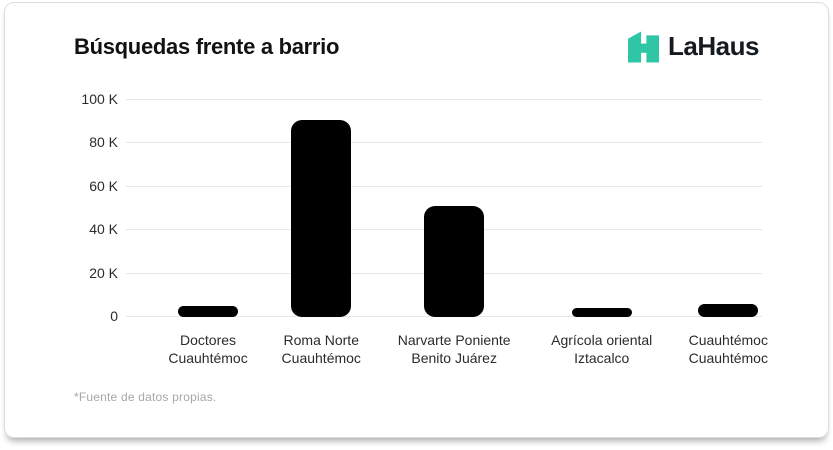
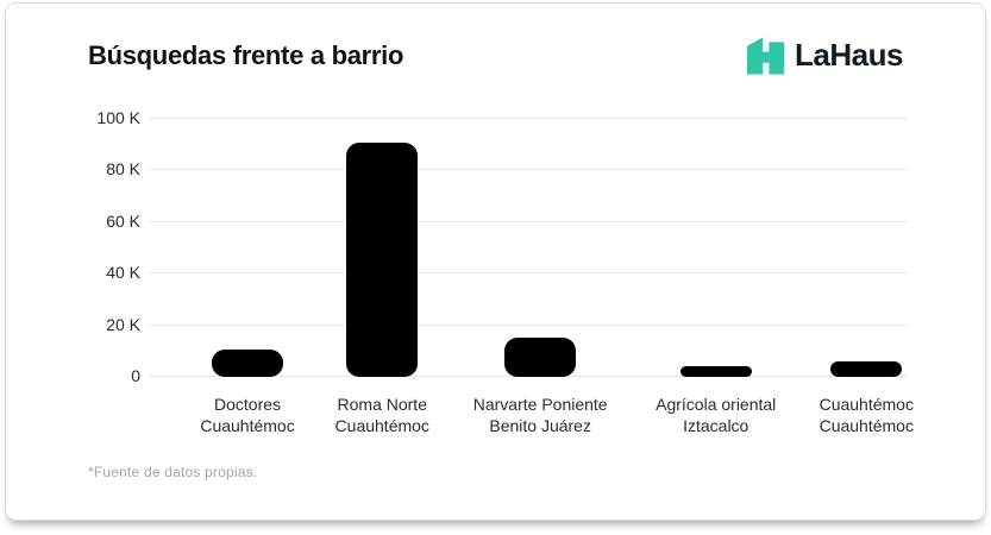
Doctores Cuauhtémoc: 5K -> 10K
Narvarte Poniente Benito Juárez: 51K -> 15K
